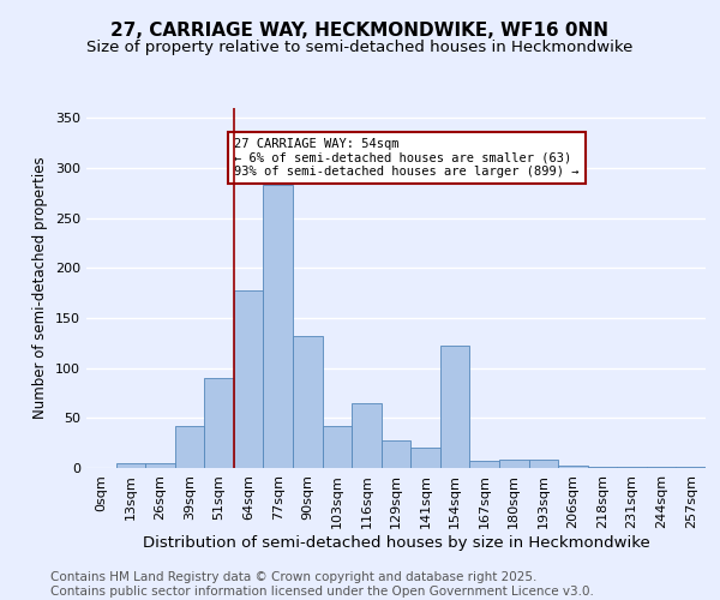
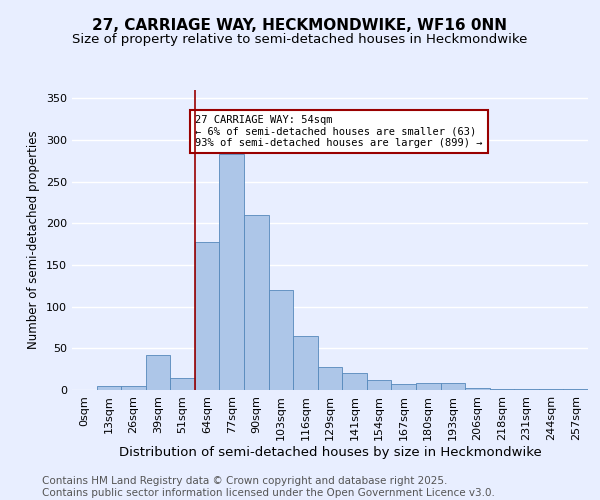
51sqm: 90 -> 14
90sqm: 132 -> 210
103sqm: 42 -> 120
154sqm: 122 -> 12
